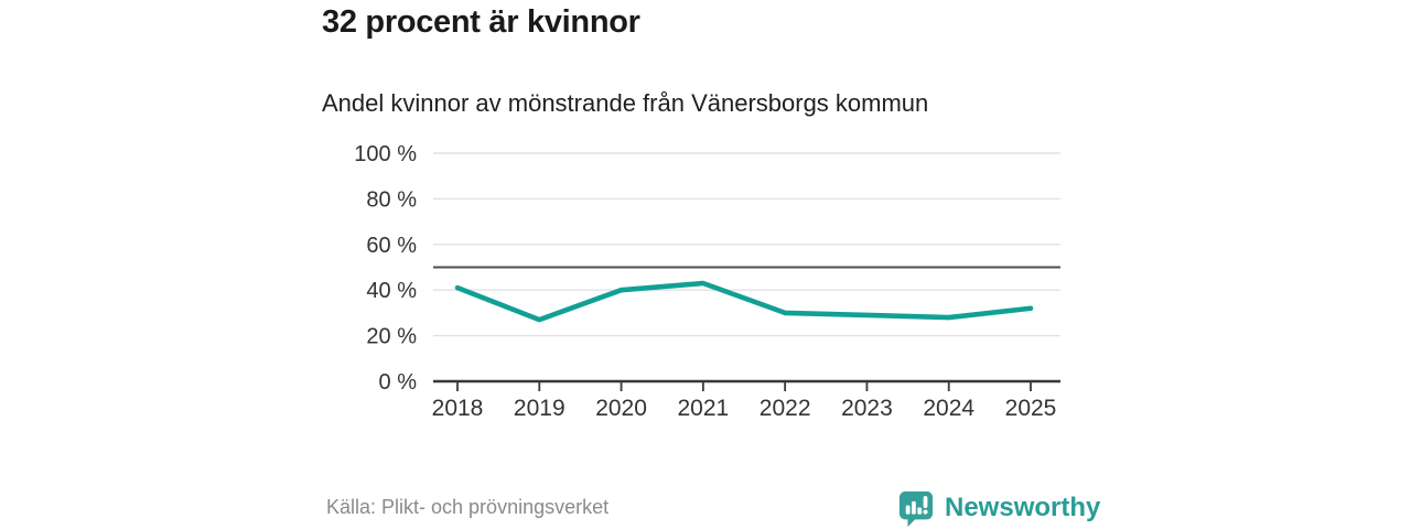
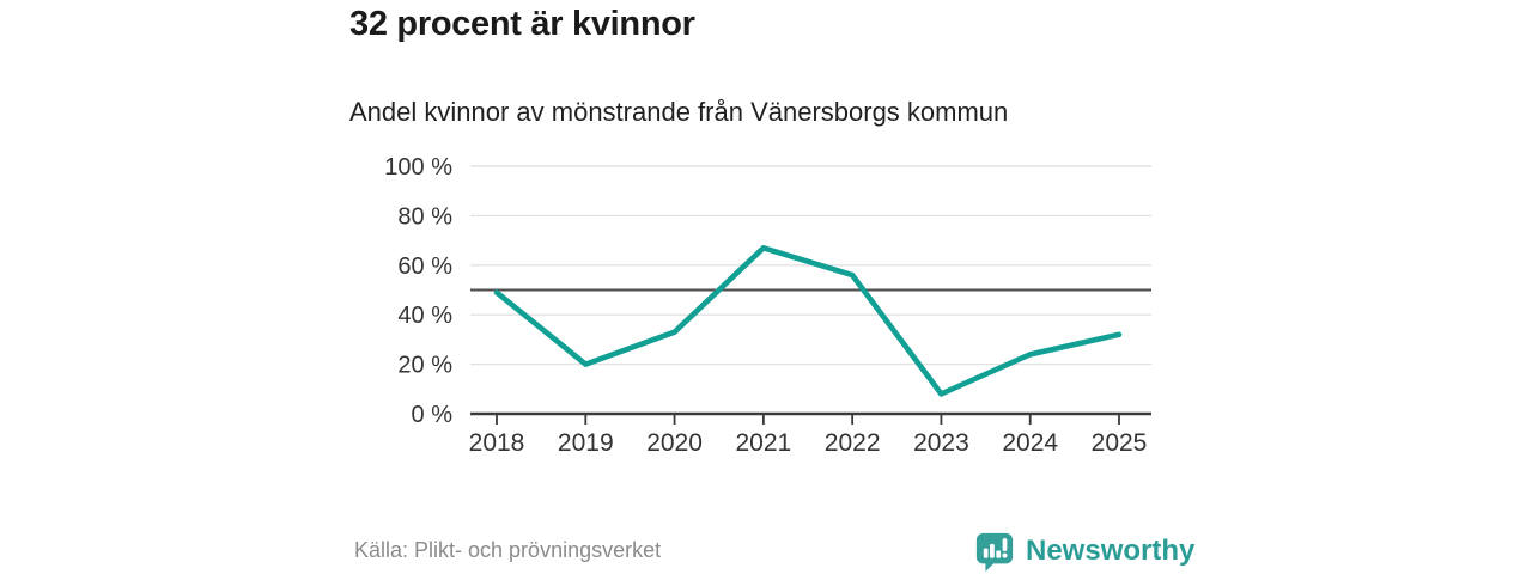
2018: 41% -> 49%
2019: 27% -> 20%
2020: 40% -> 33%
2021: 43% -> 67%
2022: 30% -> 56%
2023: 29% -> 8%
2024: 28% -> 24%
